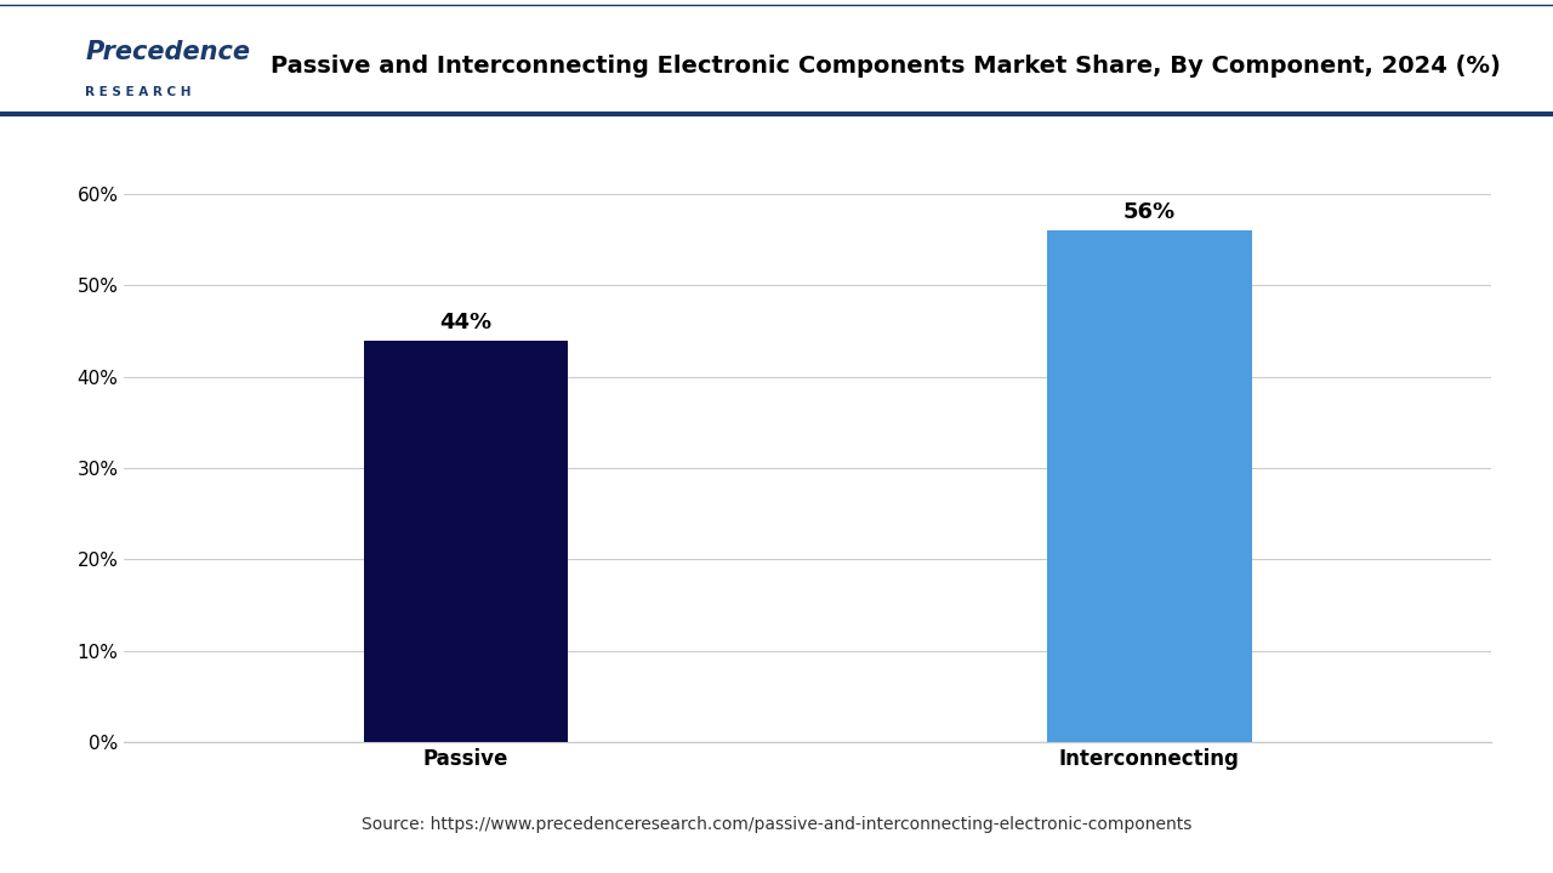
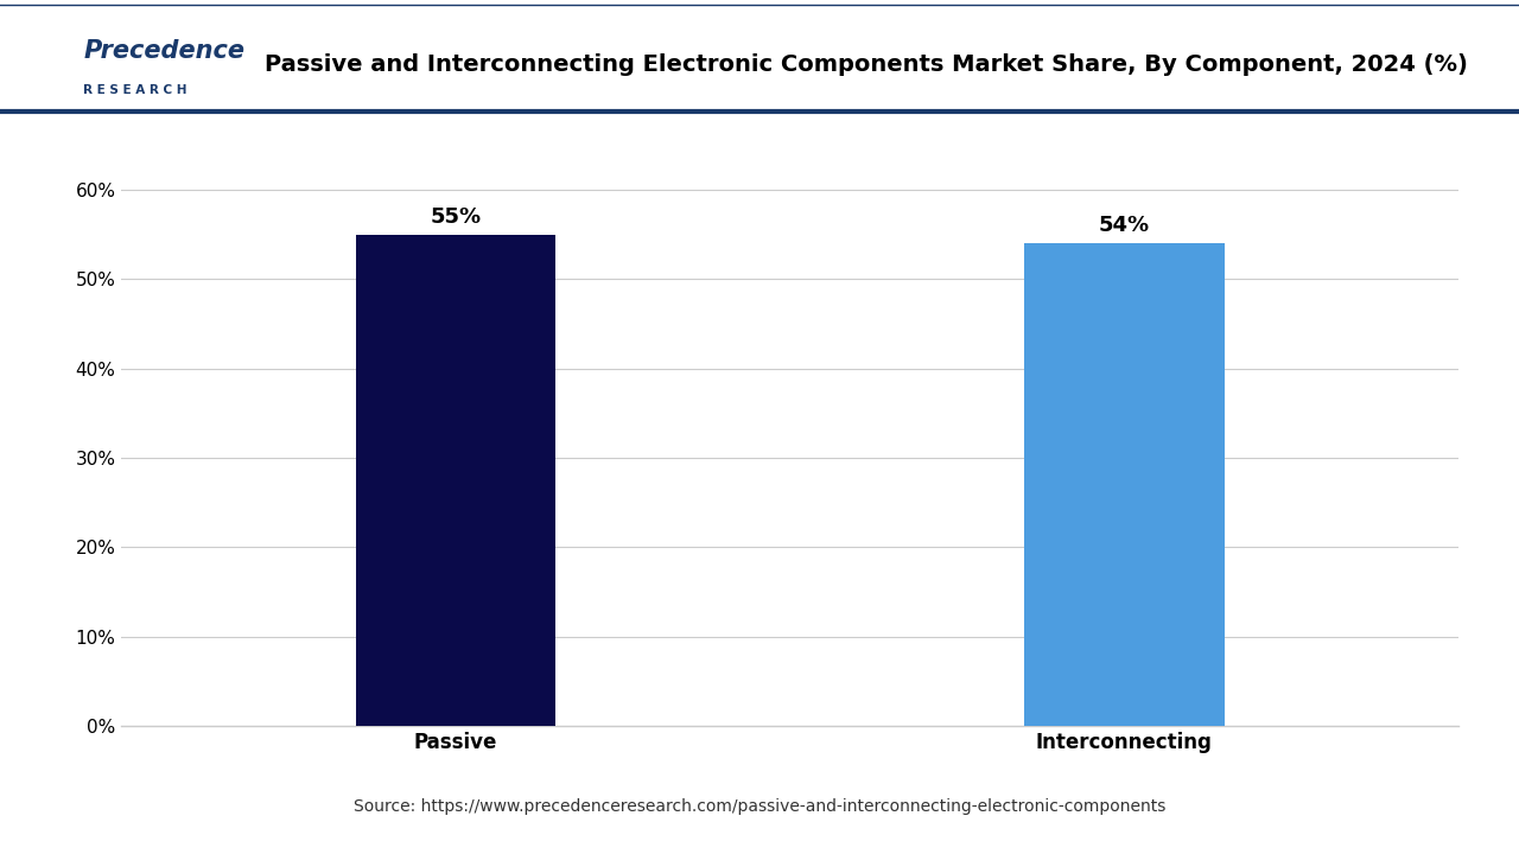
Passive: 44% -> 55%
Interconnecting: 56% -> 54%
